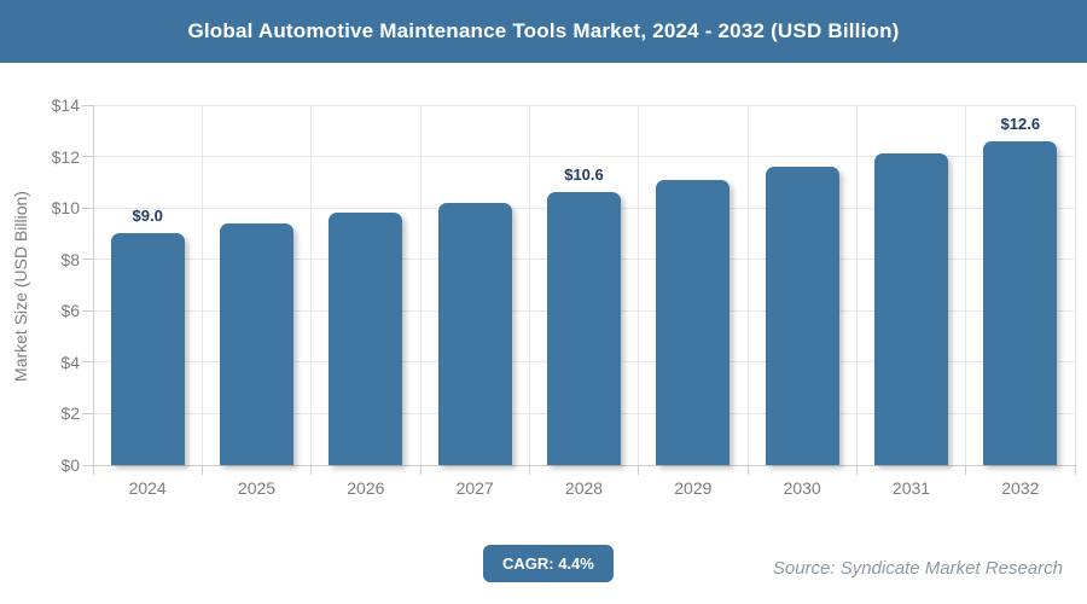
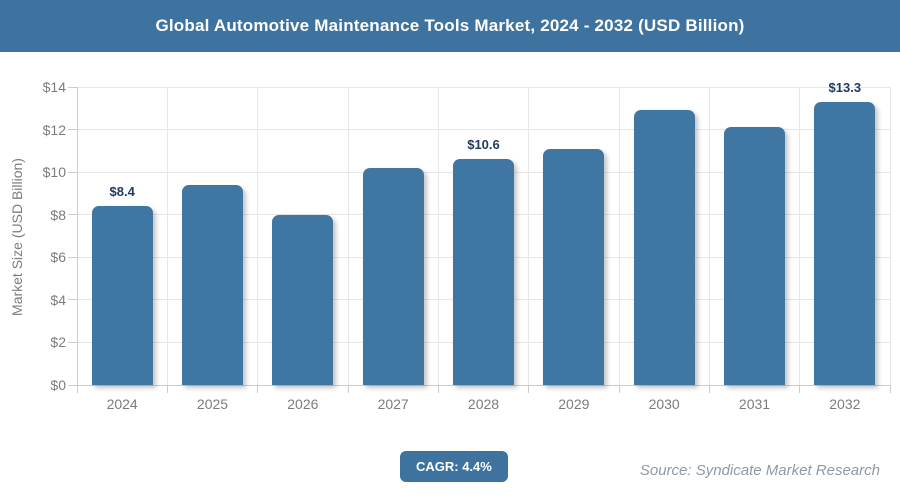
2024: $9.0 -> $8.4
2026: $9.8 -> $8.0
2030: $11.6 -> $12.9
2032: $12.6 -> $13.3
